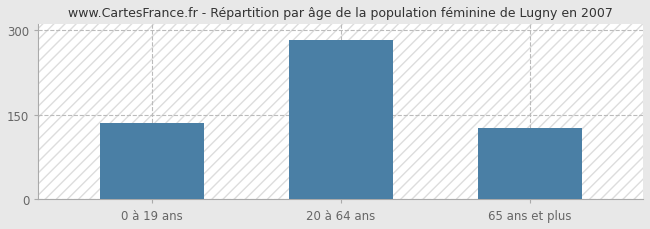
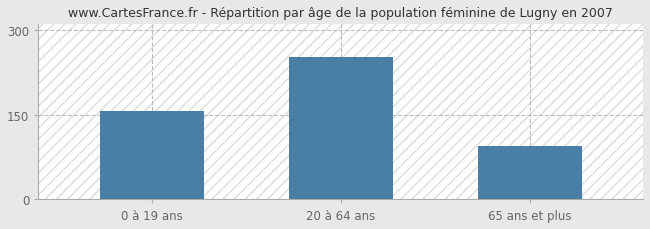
0 à 19 ans: 136 -> 156
20 à 64 ans: 283 -> 252
65 ans et plus: 127 -> 94
